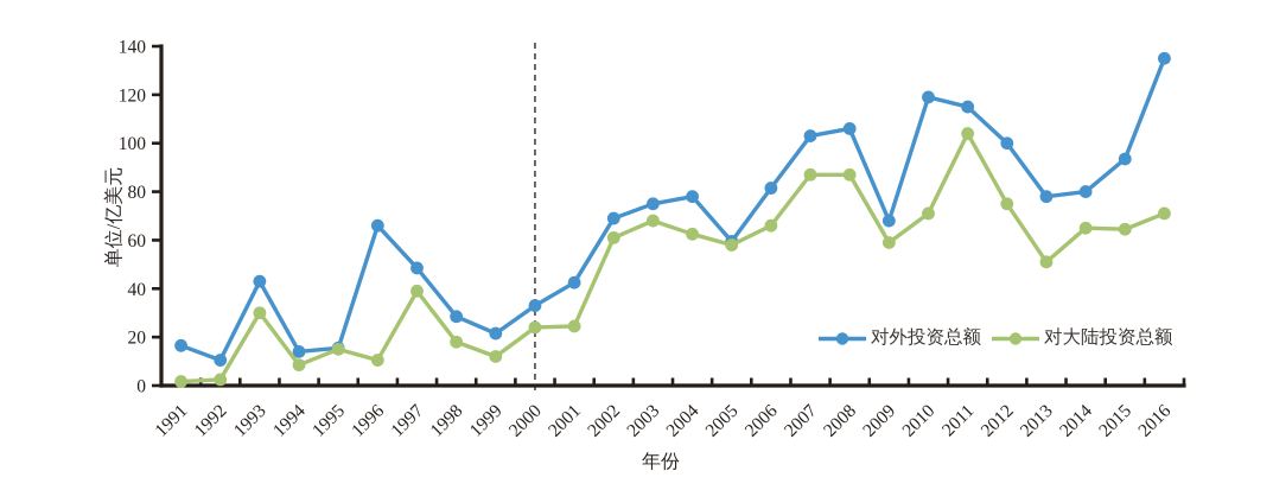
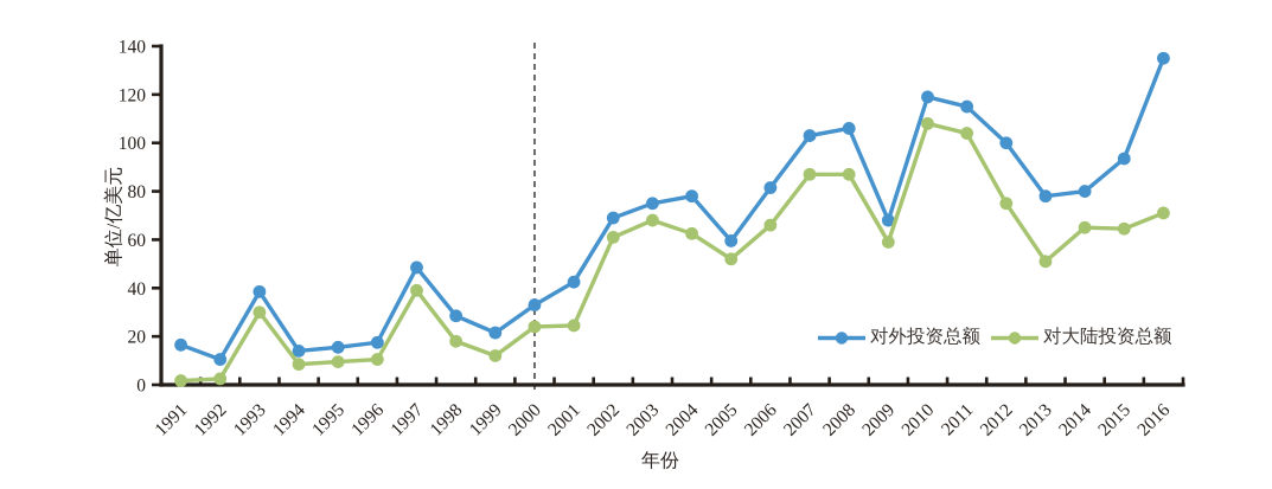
对外投资总额/1993: 43 -> 38
对大陆投资总额/1995: 15 -> 10
对外投资总额/1996: 66 -> 18
对大陆投资总额/2005: 58 -> 52
对大陆投资总额/2010: 71 -> 108
